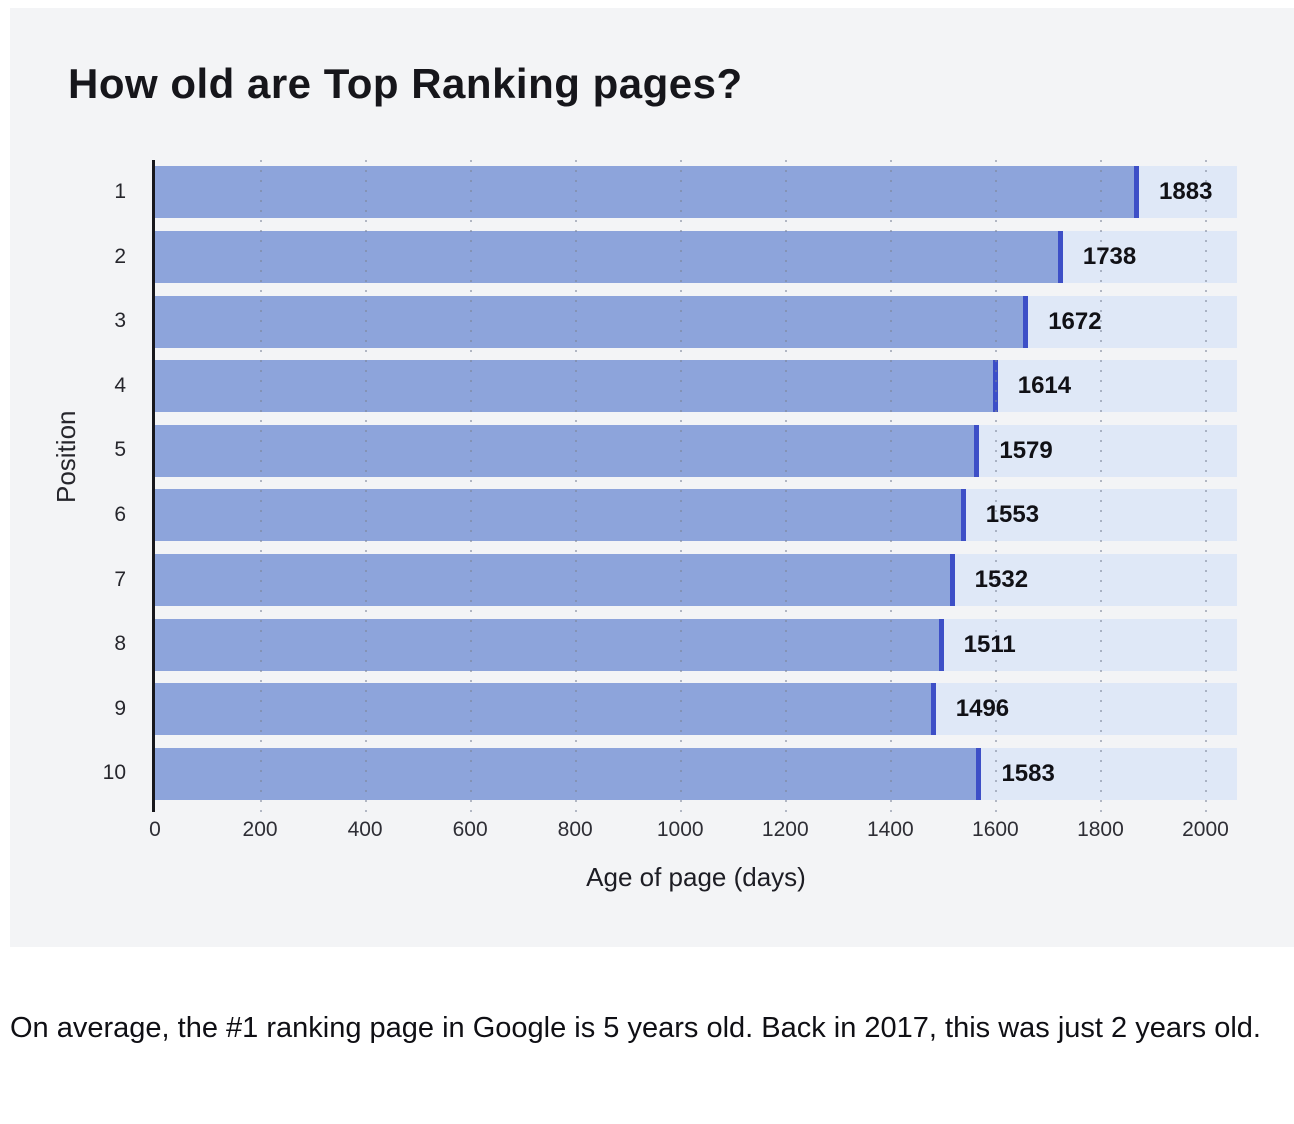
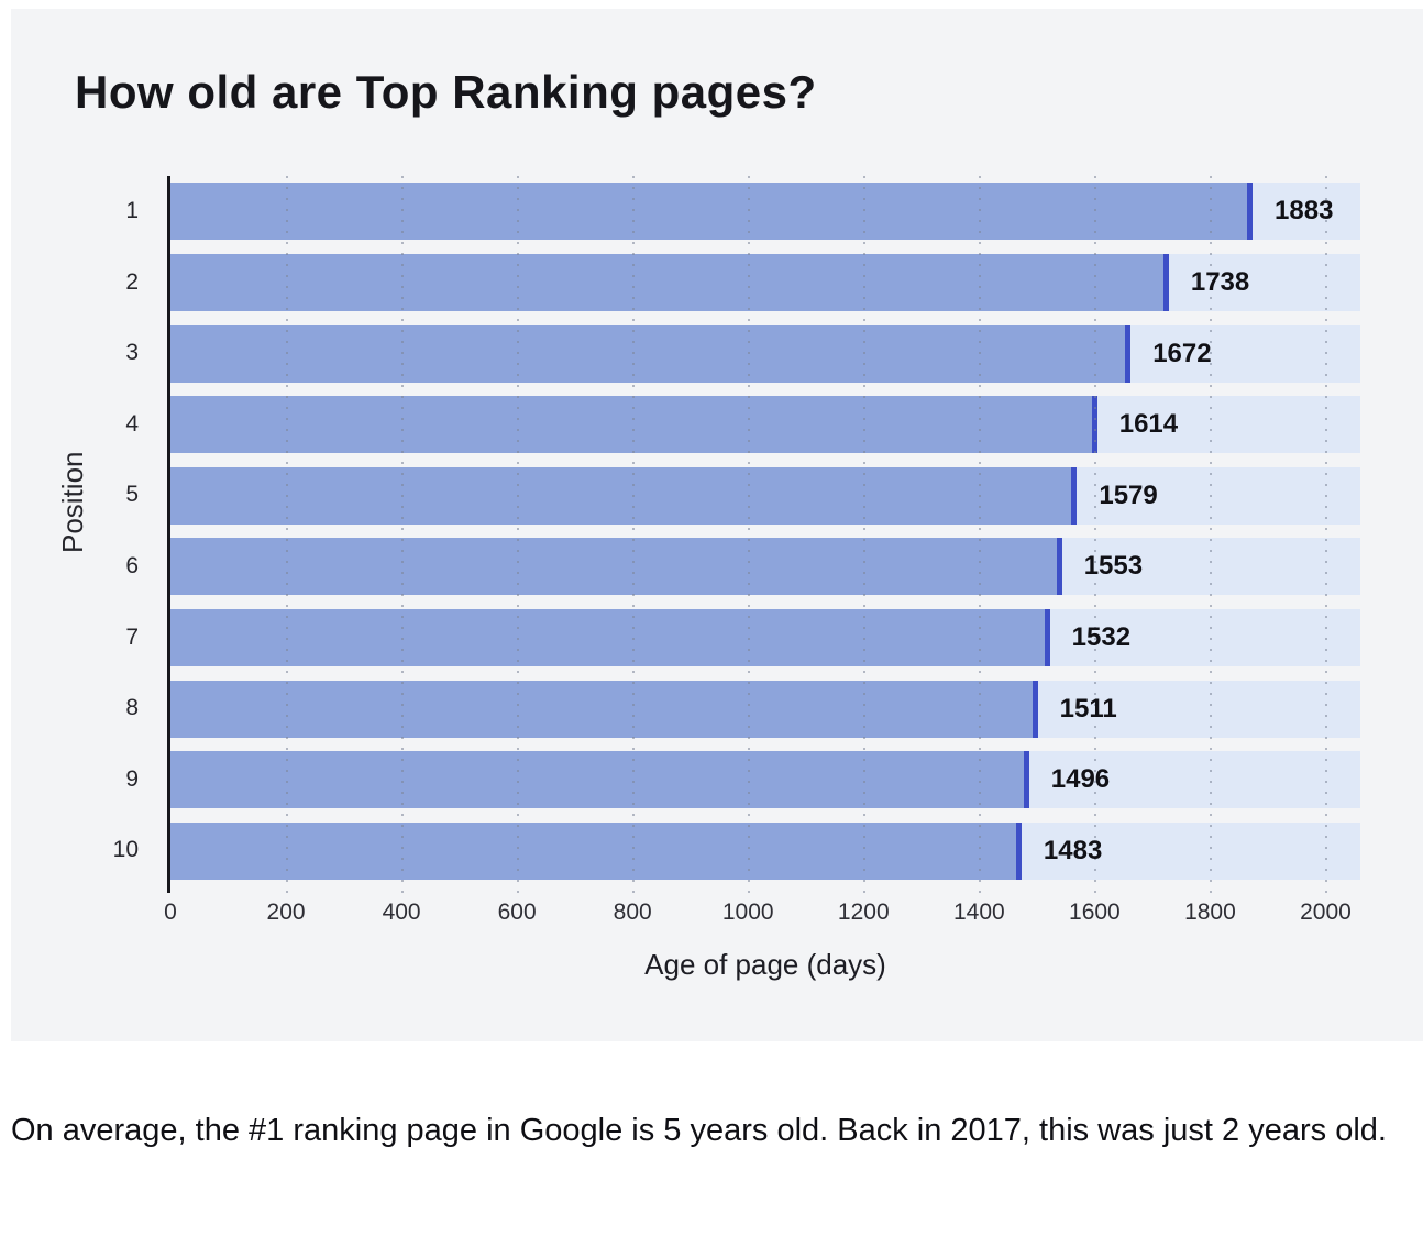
10: 1583 -> 1483
